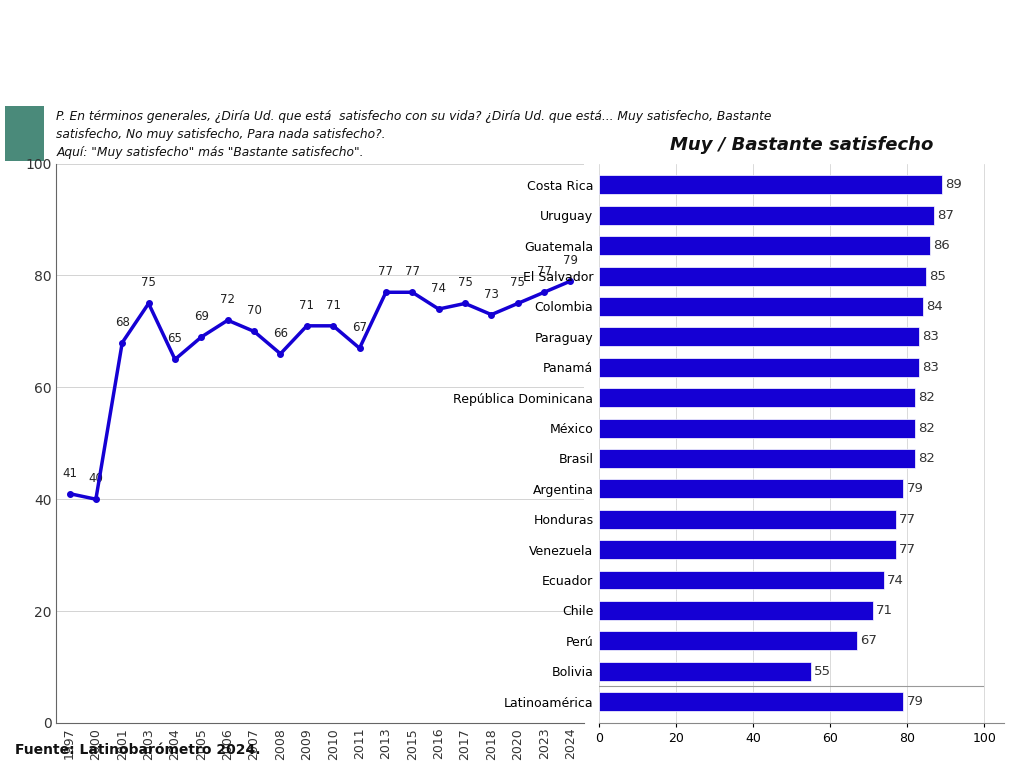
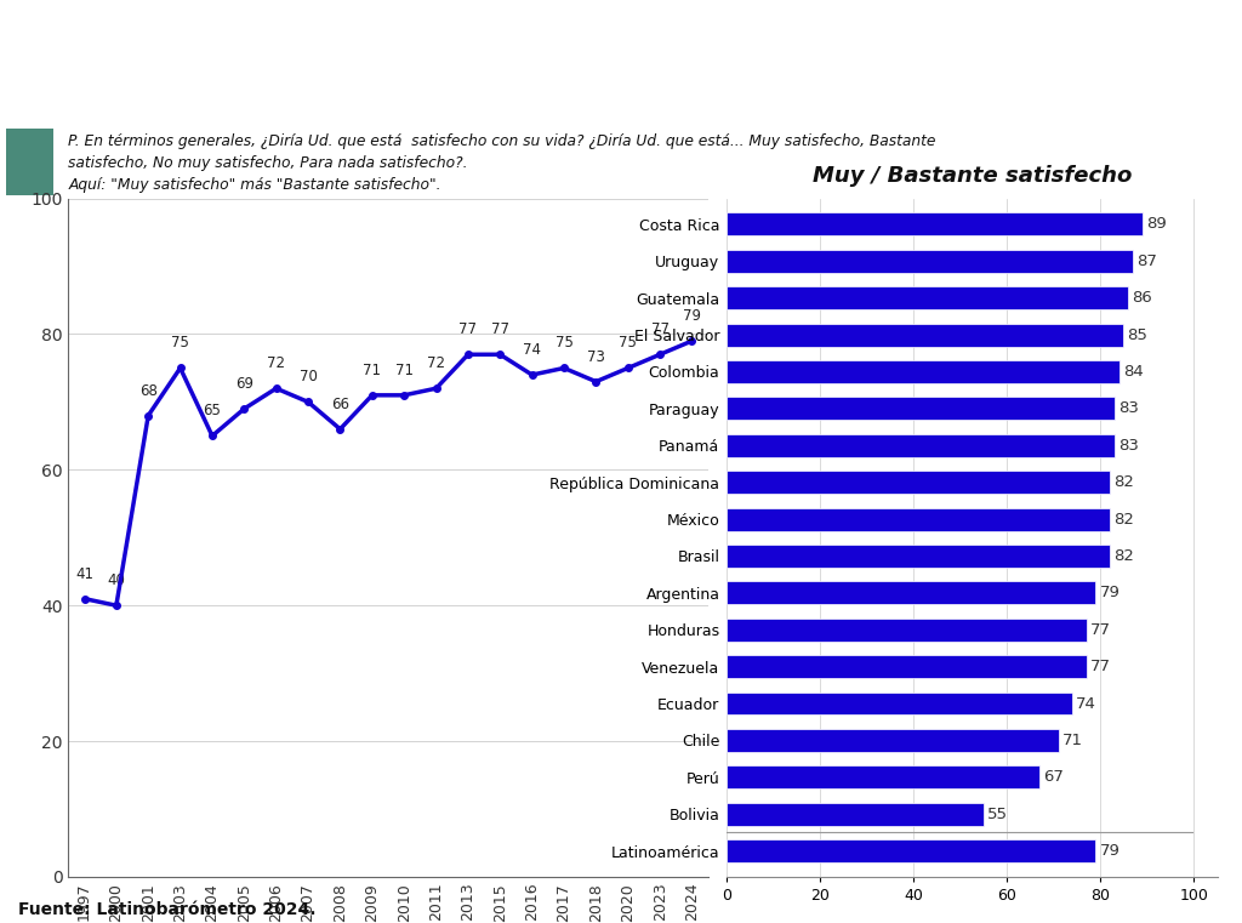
2011: 67 -> 72
